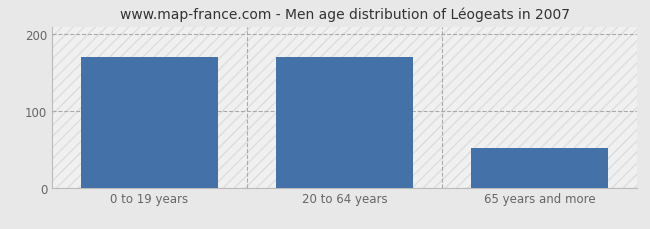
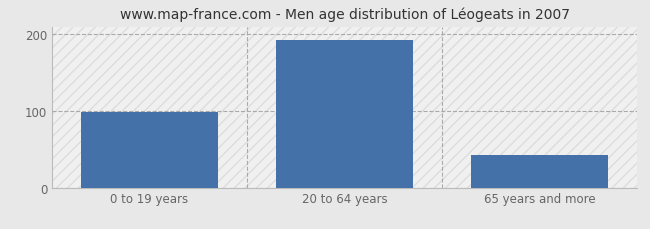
0 to 19 years: 170 -> 98
20 to 64 years: 170 -> 193
65 years and more: 52 -> 43
